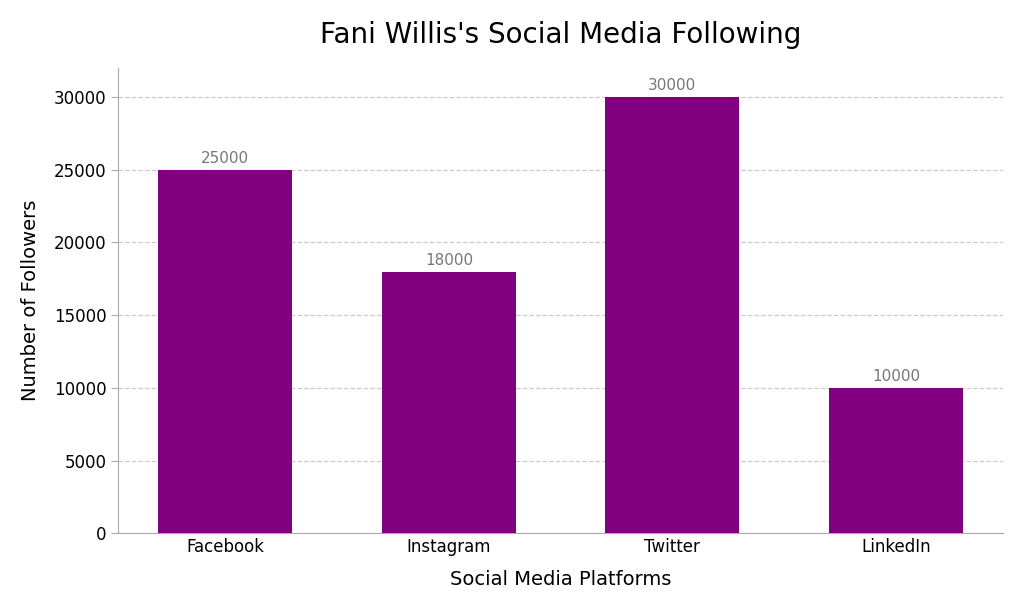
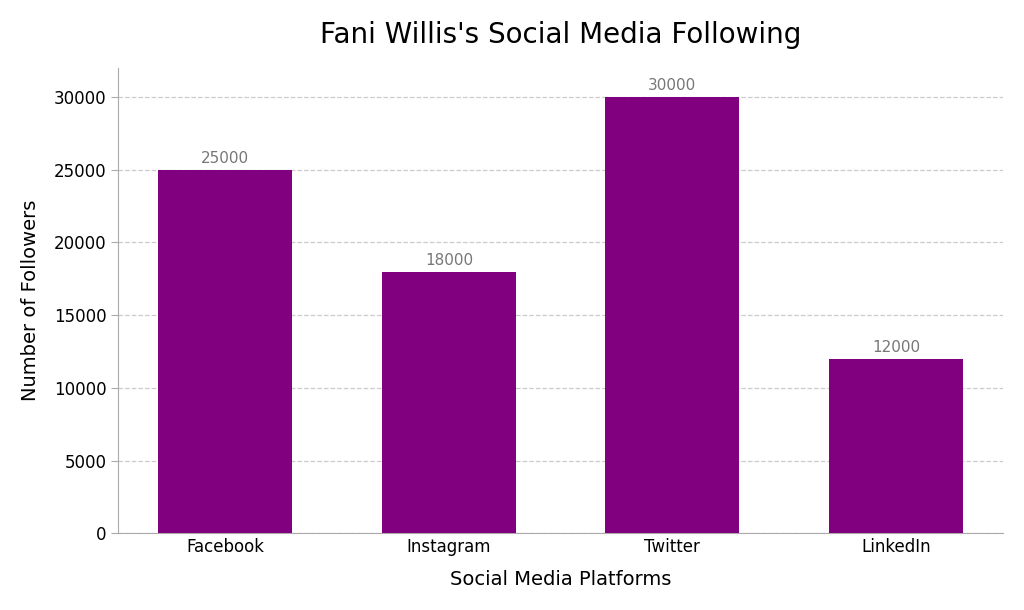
LinkedIn: 10000 -> 12000
